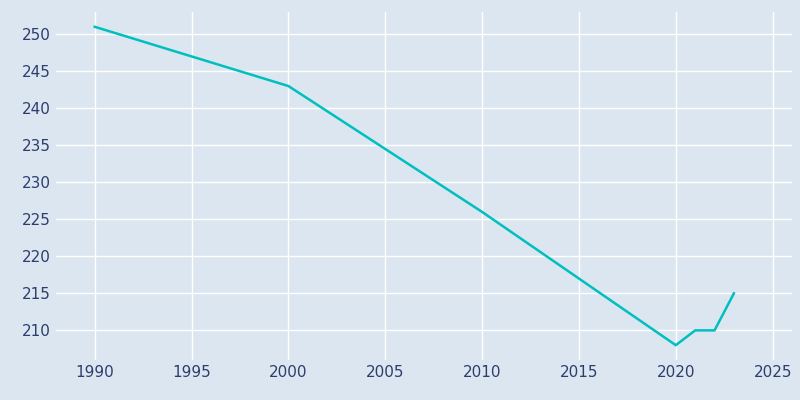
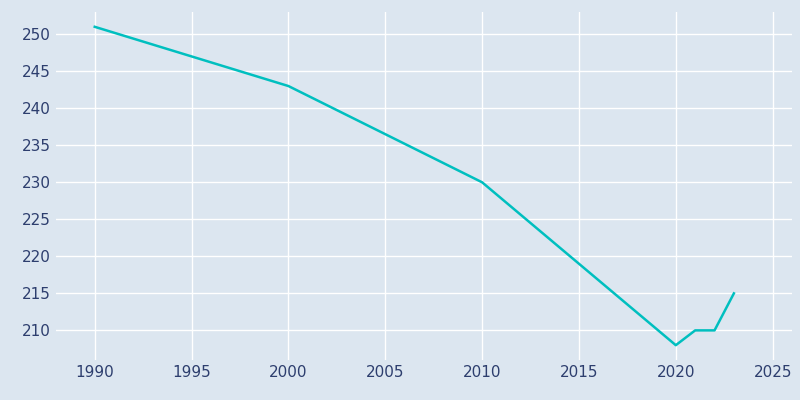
2010: 226 -> 230
